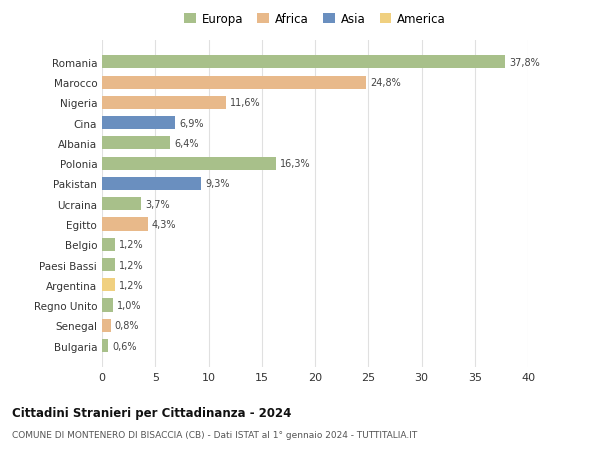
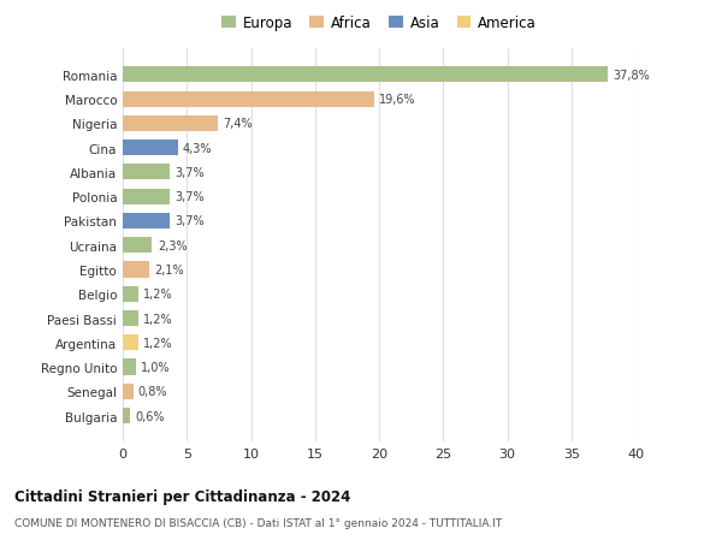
Marocco: 24,8% -> 19,6%
Nigeria: 11,6% -> 7,4%
Cina: 6,9% -> 4,3%
Albania: 6,4% -> 3,7%
Polonia: 16,3% -> 3,7%
Pakistan: 9,3% -> 3,7%
Ucraina: 3,7% -> 2,3%
Egitto: 4,3% -> 2,1%
